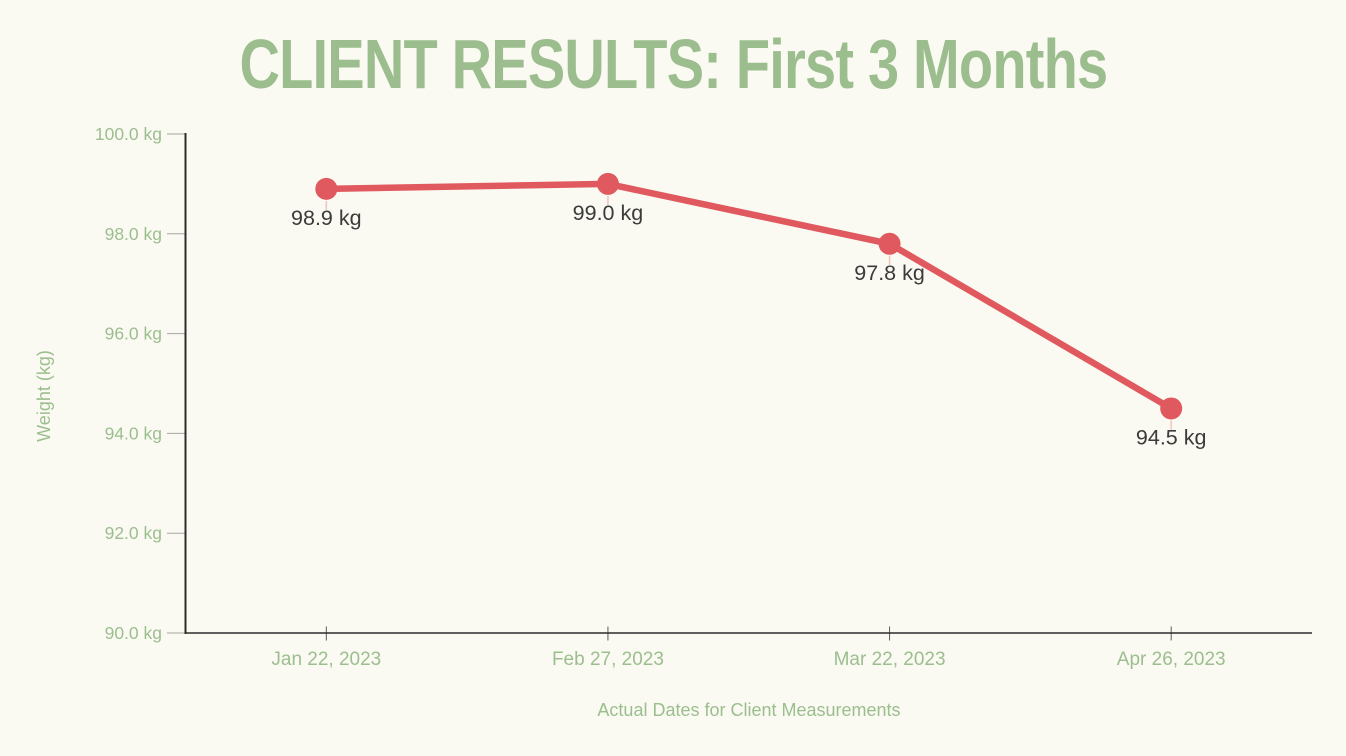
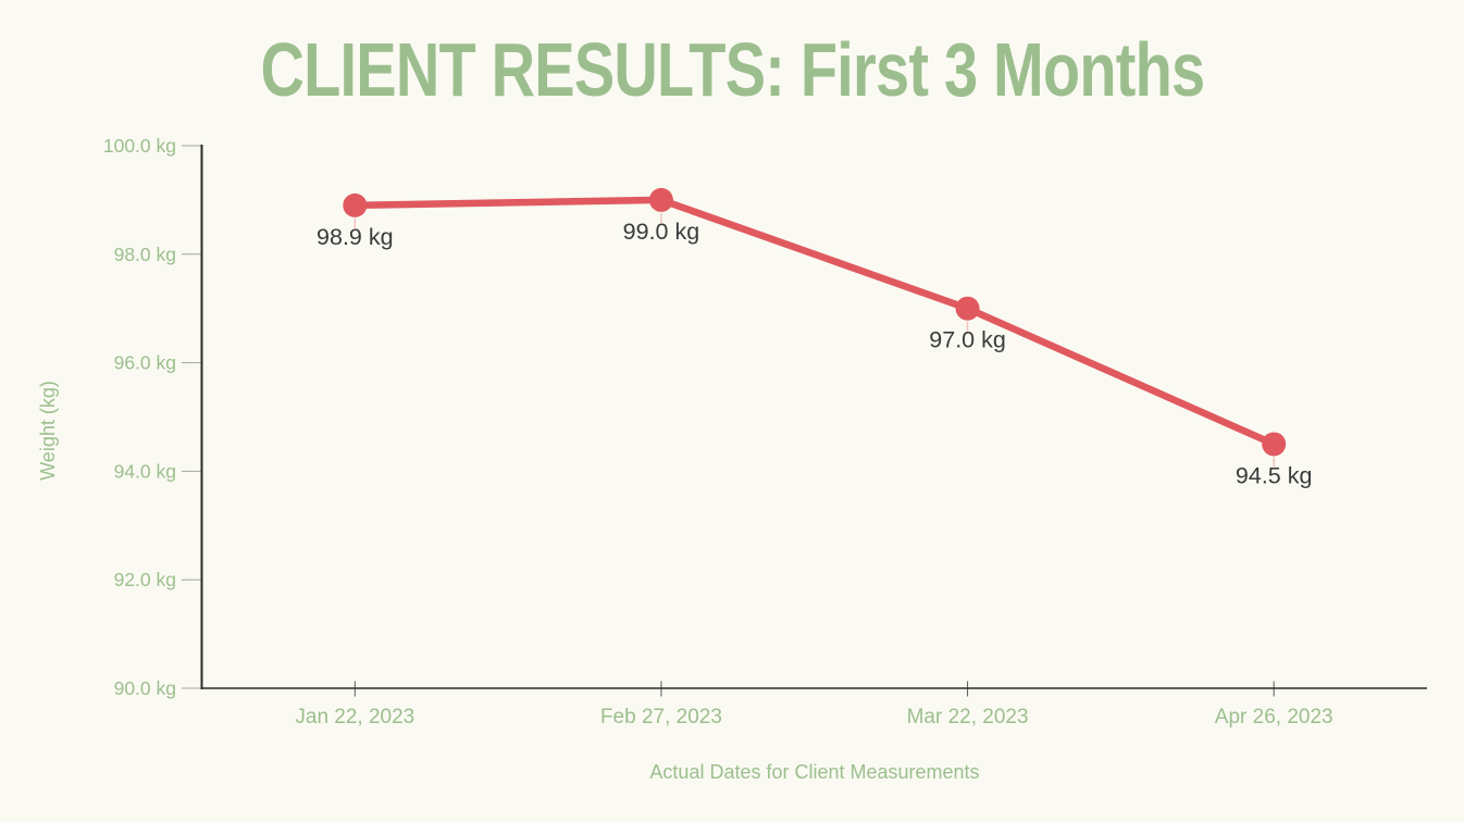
Mar 22, 2023: 97.8 -> 97.0
